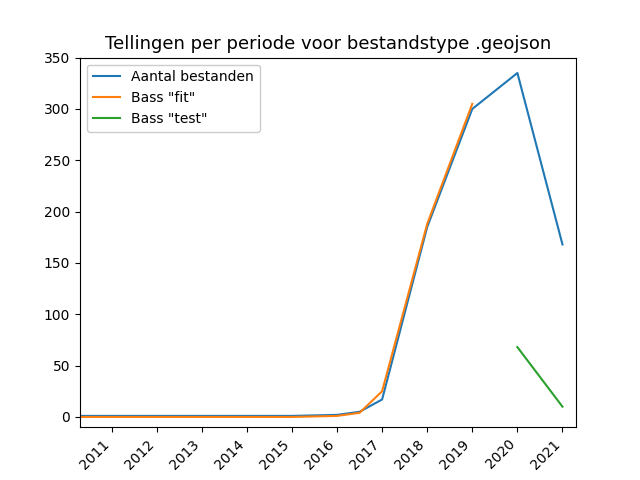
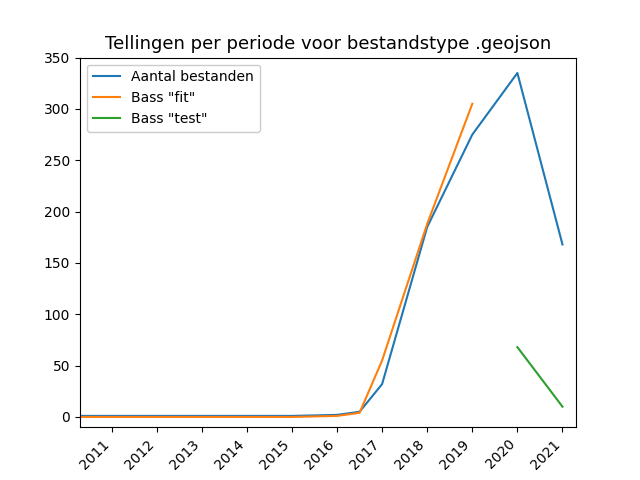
Aantal bestanden/2017: 17 -> 32
Bass "fit"/2017: 25 -> 55
Aantal bestanden/2019: 300 -> 275
